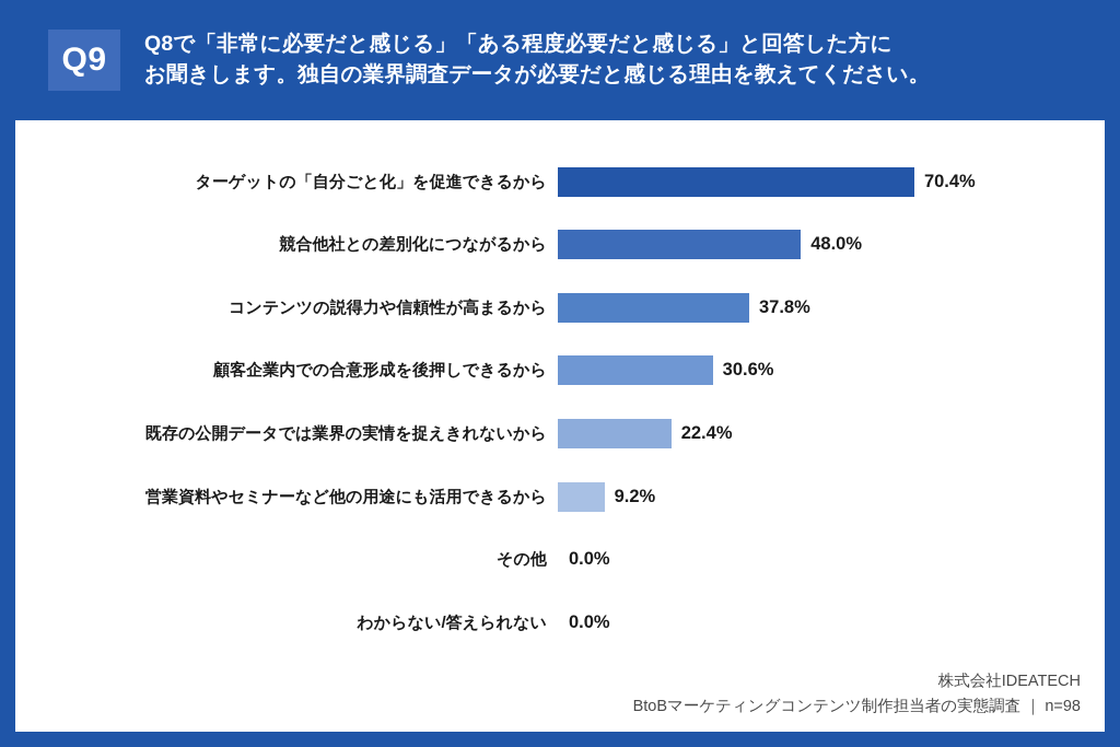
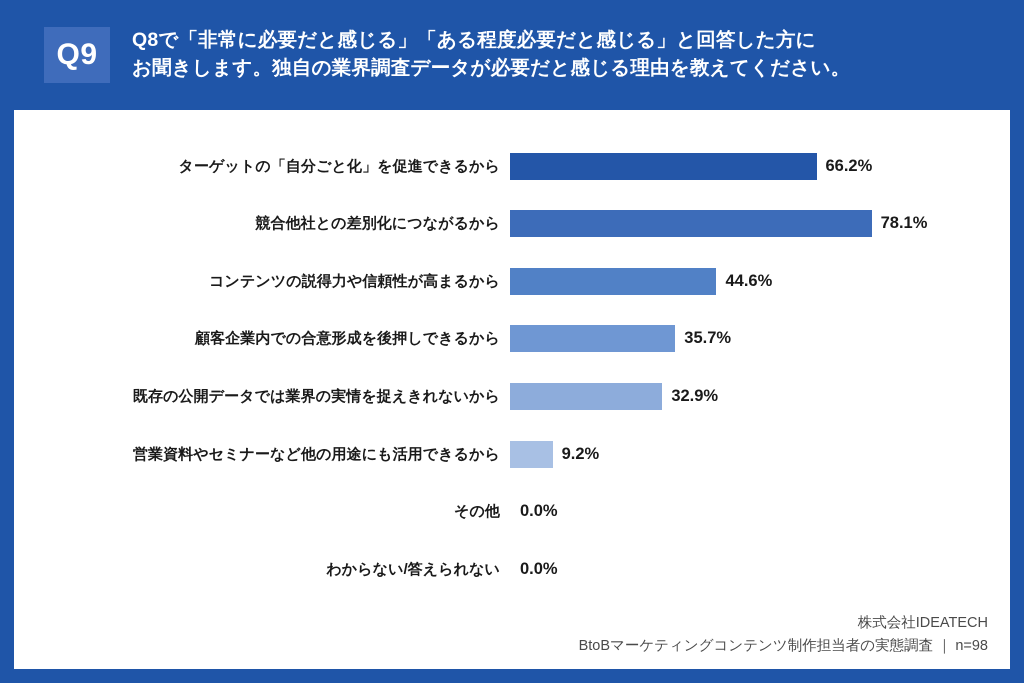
ターゲットの「自分ごと化」を促進できるから: 70.4% -> 66.2%
競合他社との差別化につながるから: 48.0% -> 78.1%
コンテンツの説得力や信頼性が高まるから: 37.8% -> 44.6%
顧客企業内での合意形成を後押しできるから: 30.6% -> 35.7%
既存の公開データでは業界の実情を捉えきれないから: 22.4% -> 32.9%
